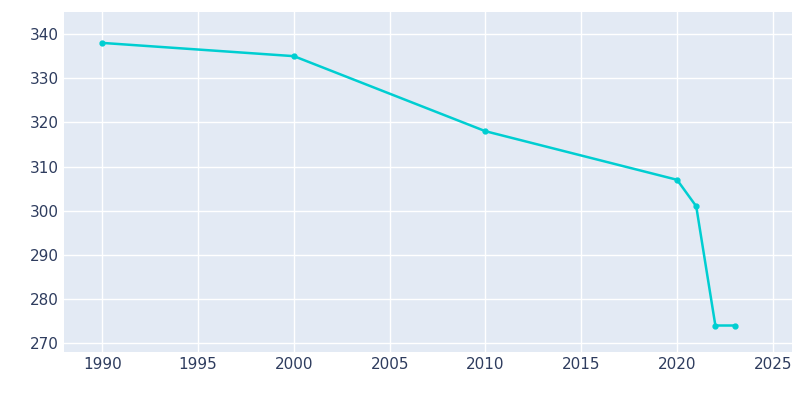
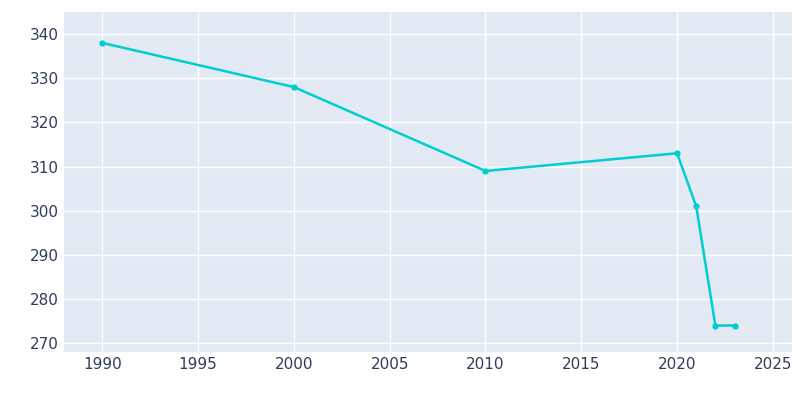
2000: 335 -> 328
2010: 318 -> 309
2020: 307 -> 313
